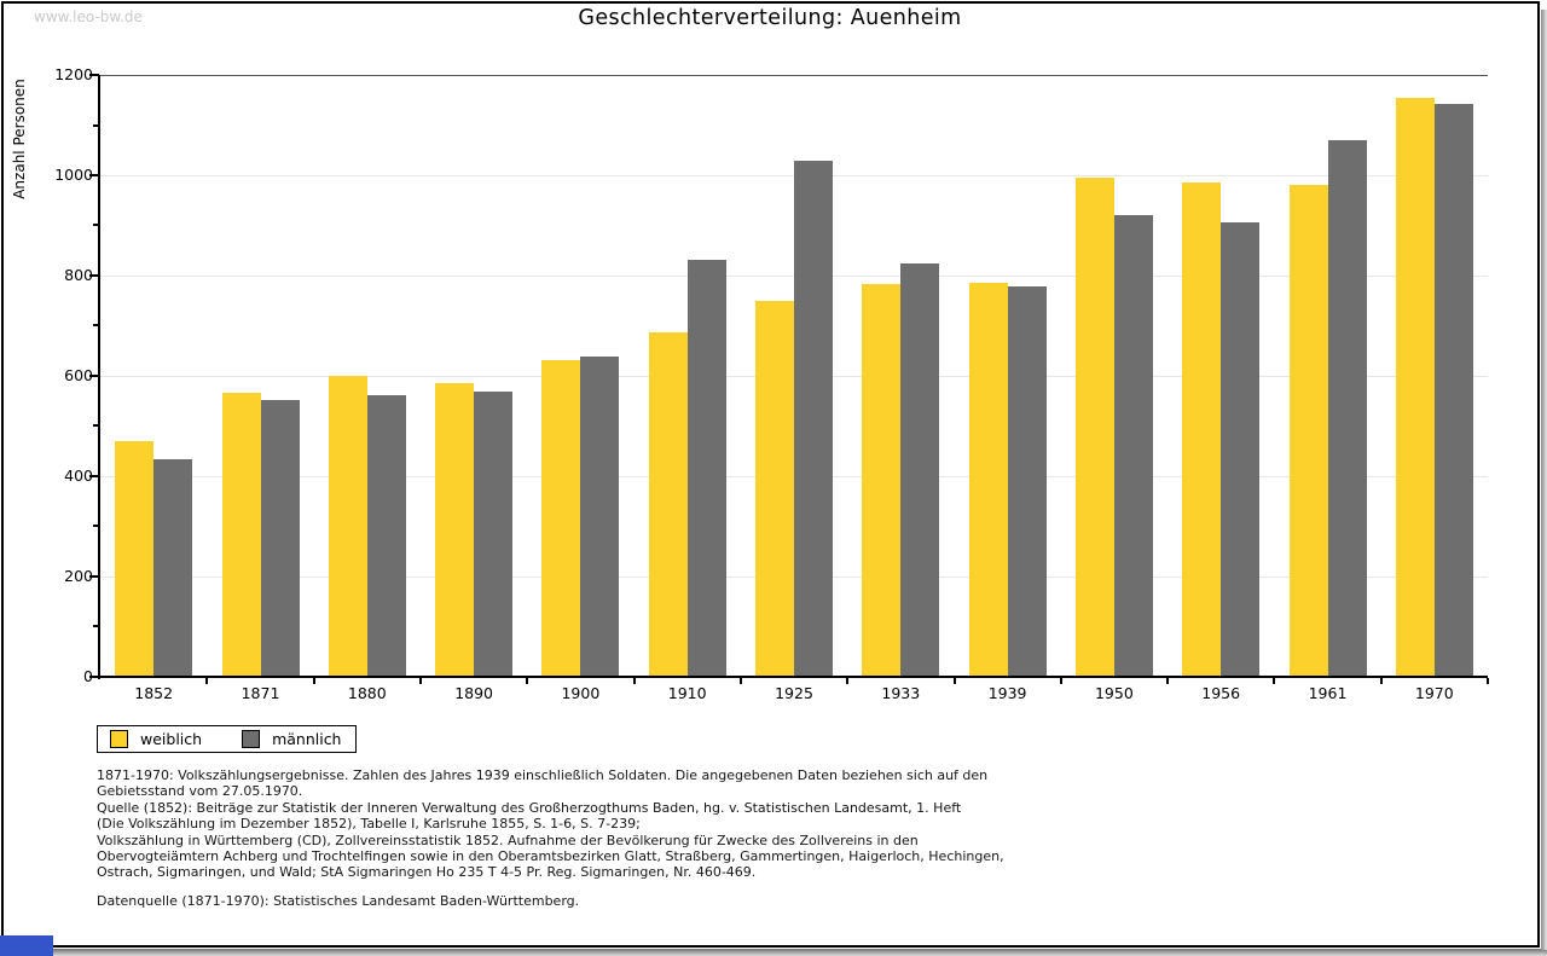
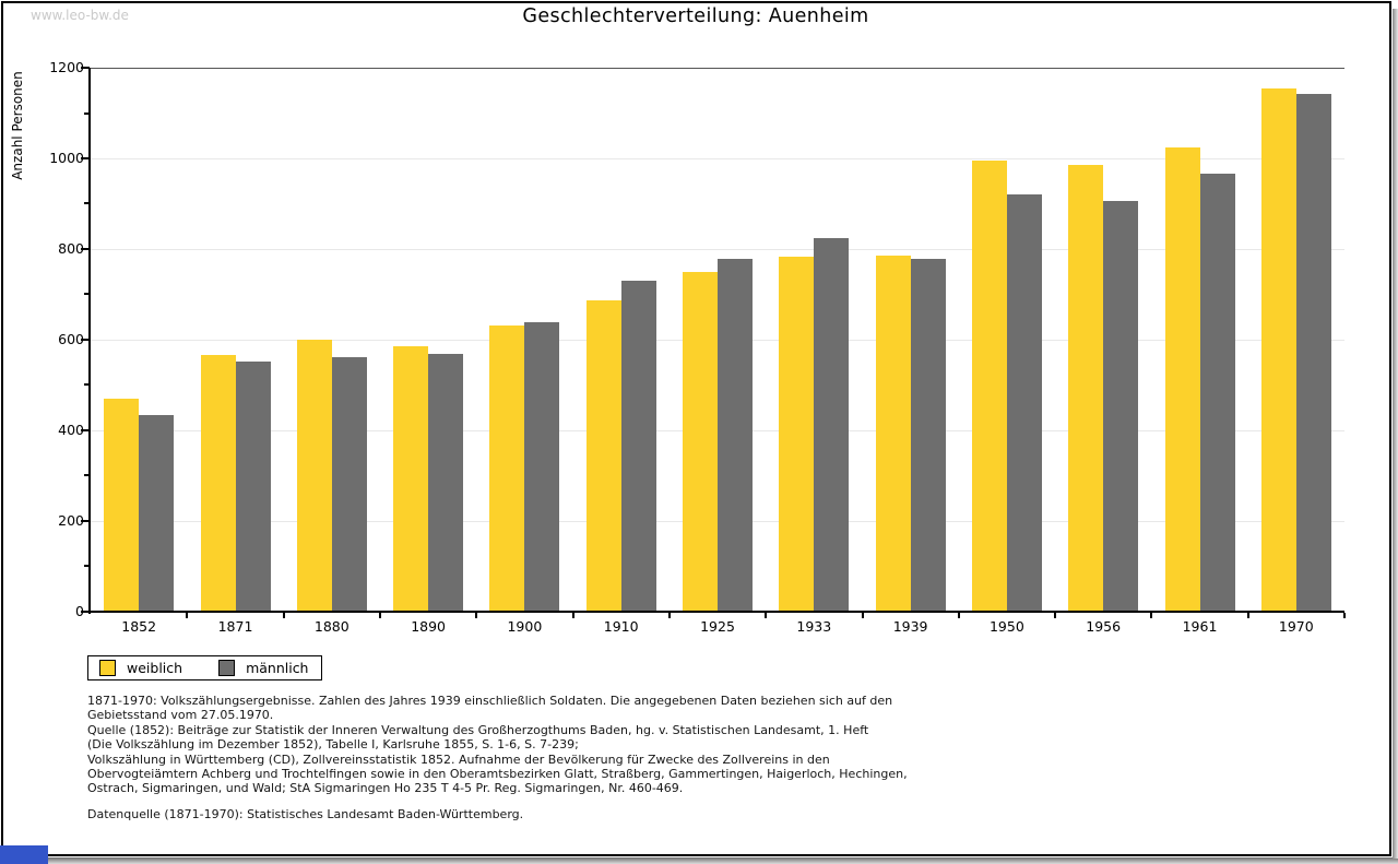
männlich/1910: 830 -> 730
männlich/1925: 1030 -> 780
weiblich/1961: 980 -> 1020
männlich/1961: 1070 -> 960
